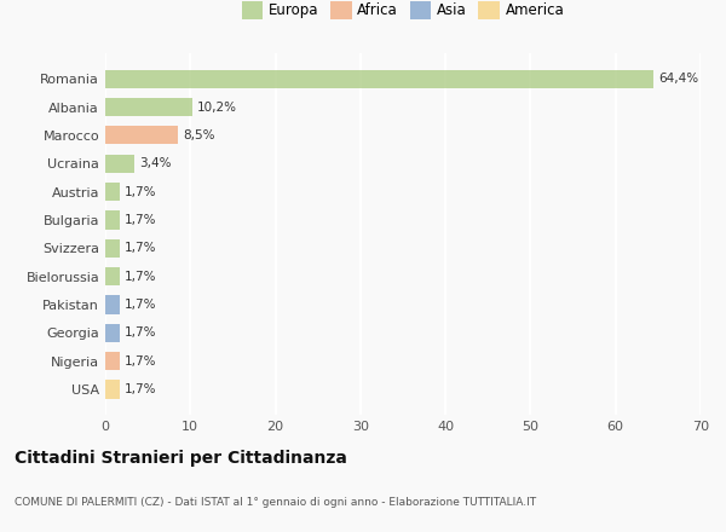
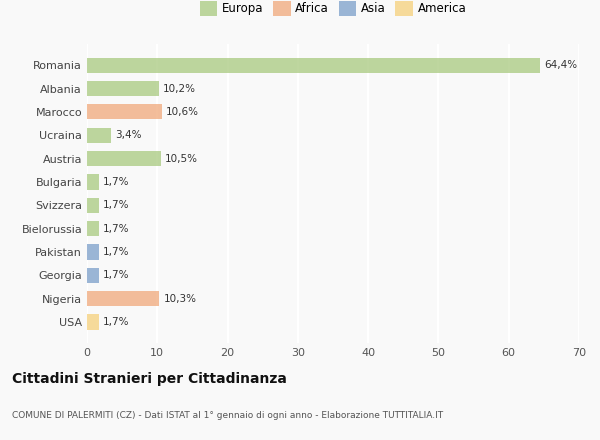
Marocco: 8,5% -> 10,6%
Austria: 1,7% -> 10,5%
Nigeria: 1,7% -> 10,3%
